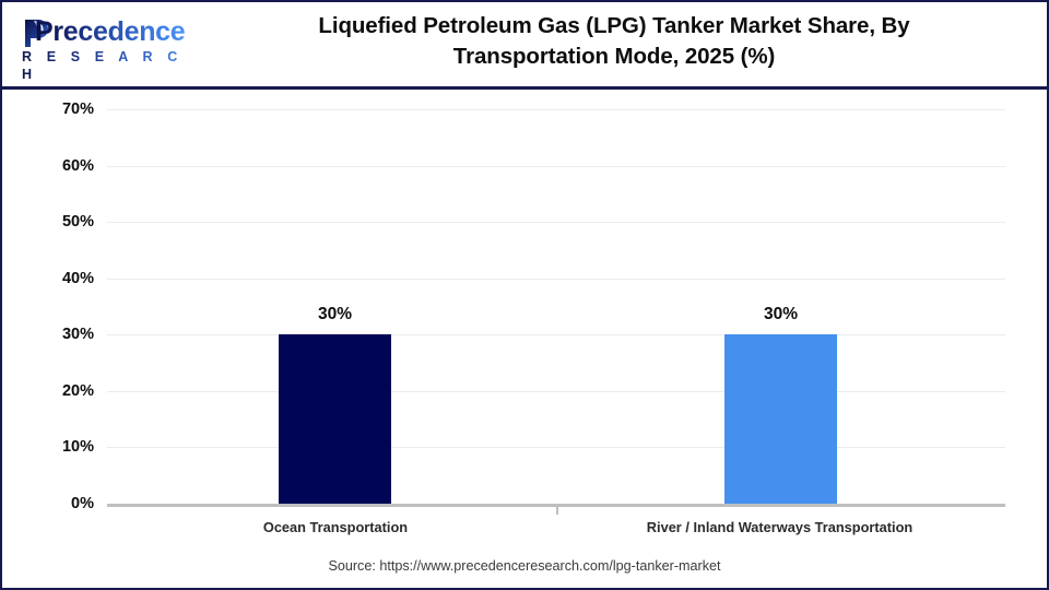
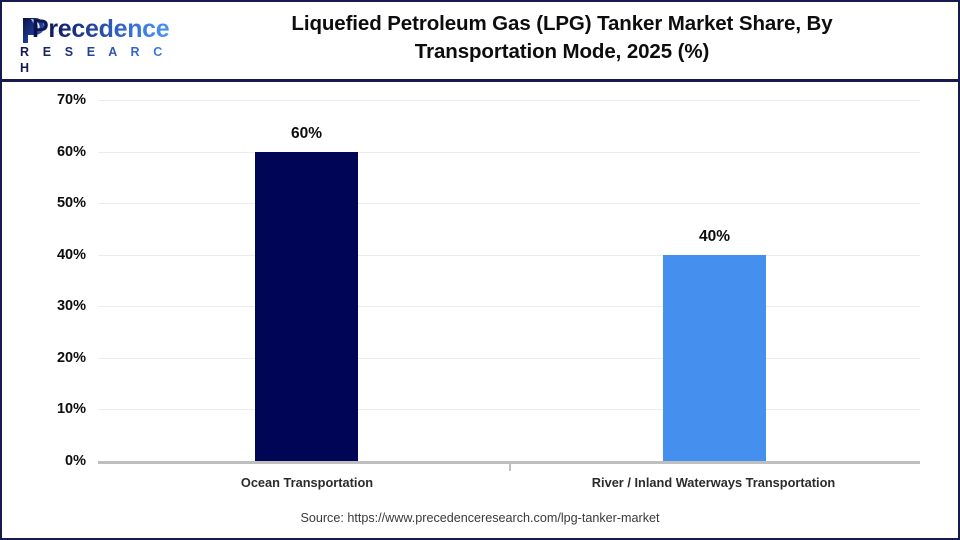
Ocean Transportation: 30% -> 60%
River / Inland Waterways Transportation: 30% -> 40%
